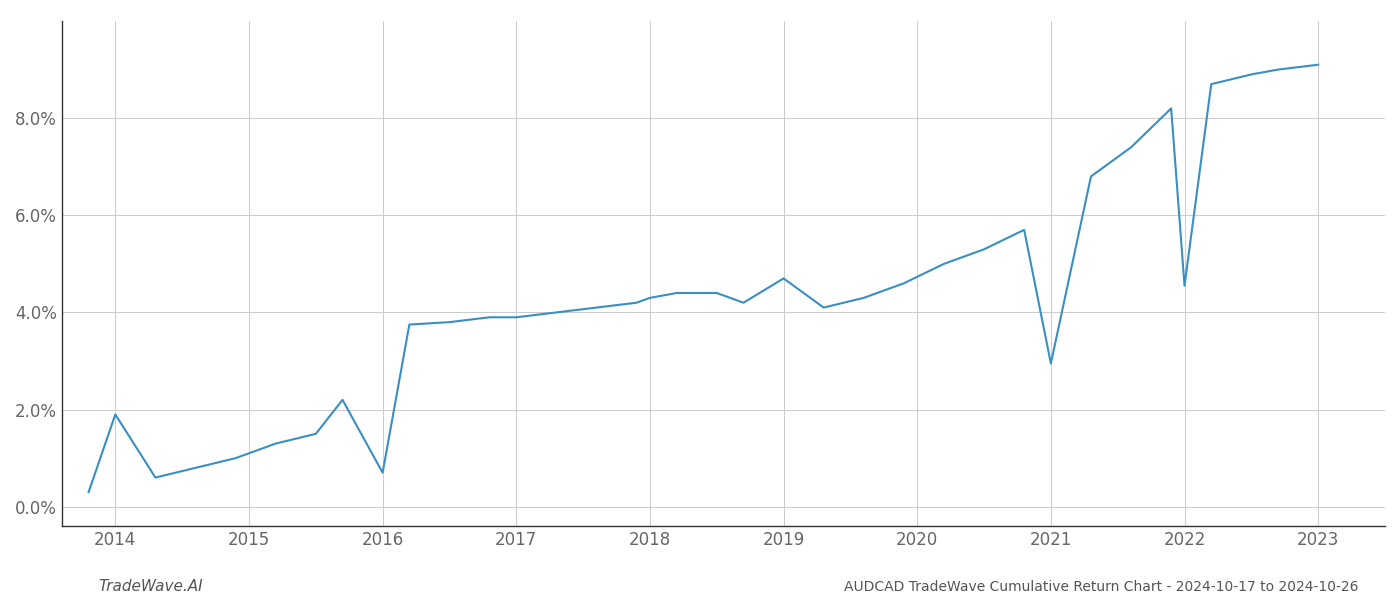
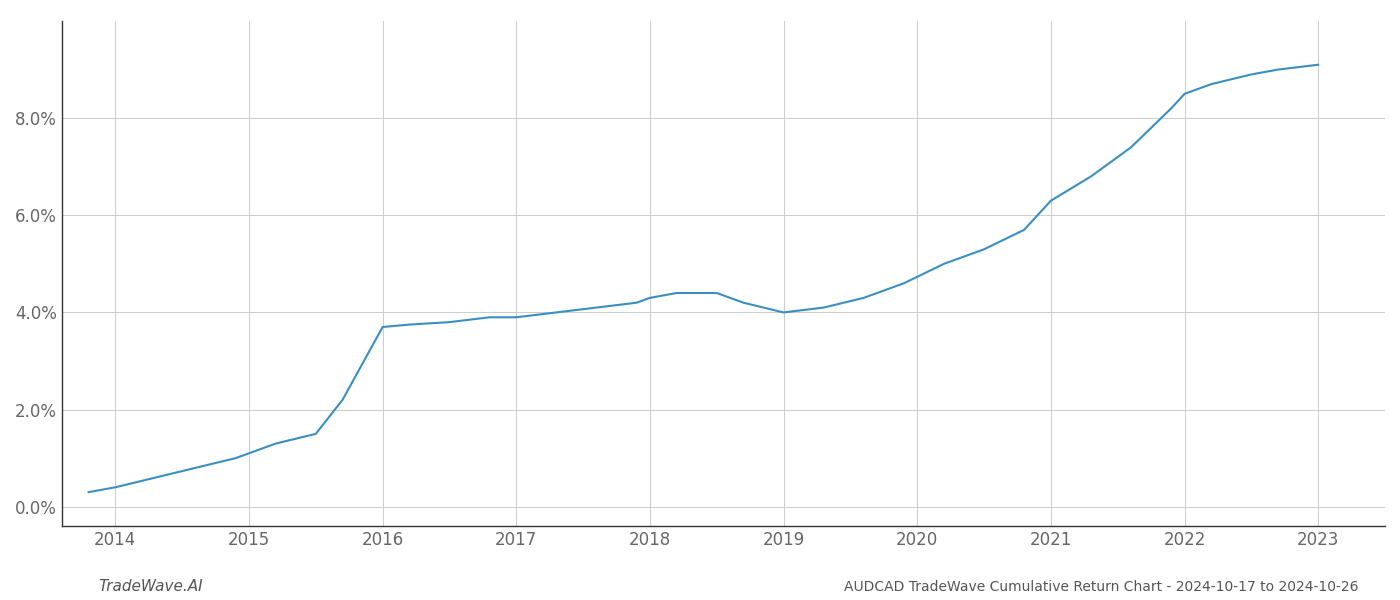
2014: 1.90% -> 0.40%
2016: 0.70% -> 3.70%
2019: 4.70% -> 4.00%
2021: 2.95% -> 6.30%
2022: 4.55% -> 8.50%
